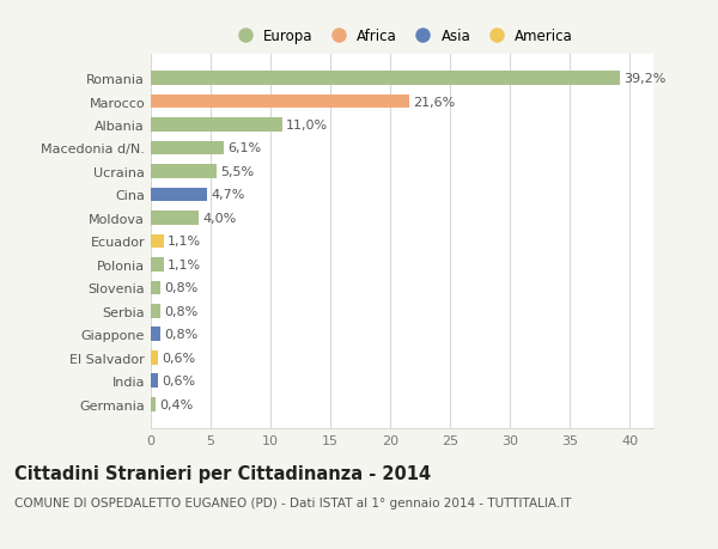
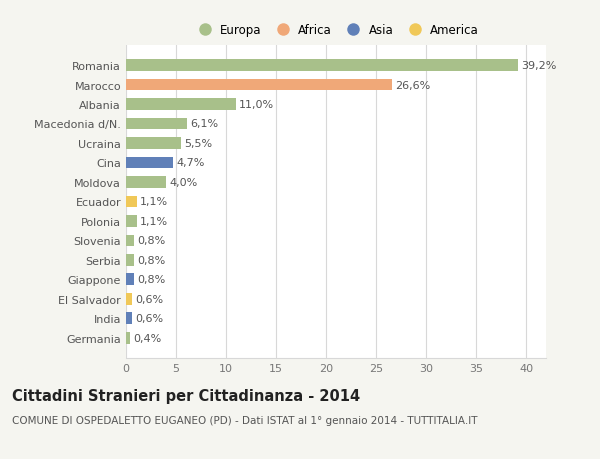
Marocco: 21,6% -> 26,6%
